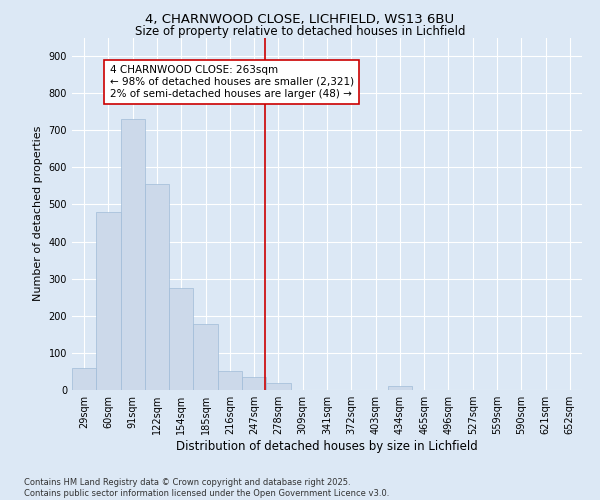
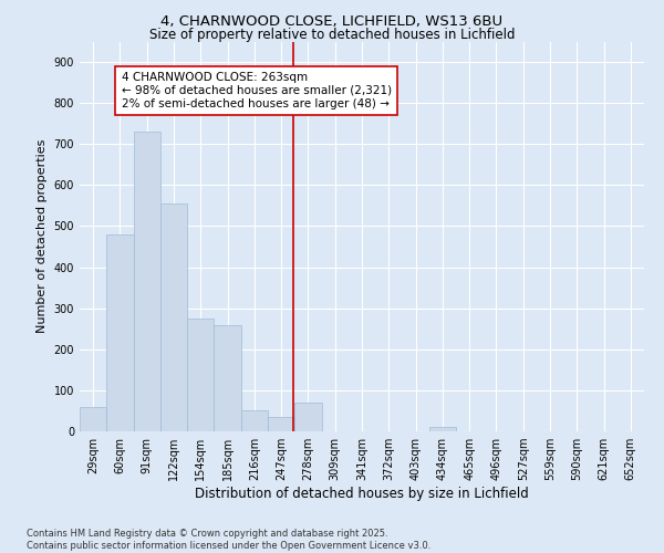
185sqm: 178 -> 260
278sqm: 18 -> 70
